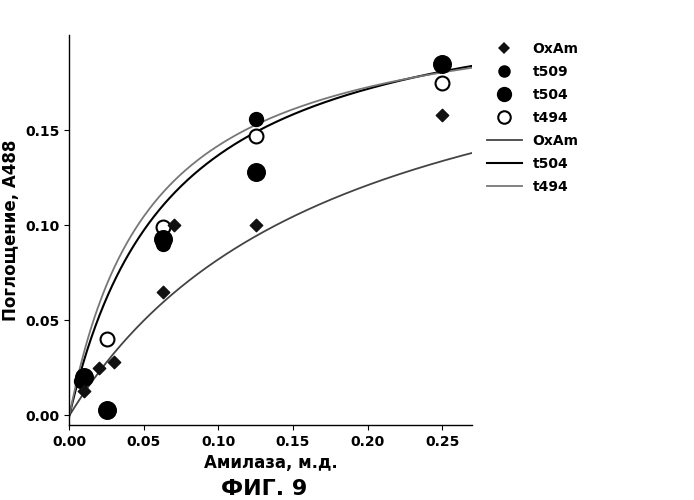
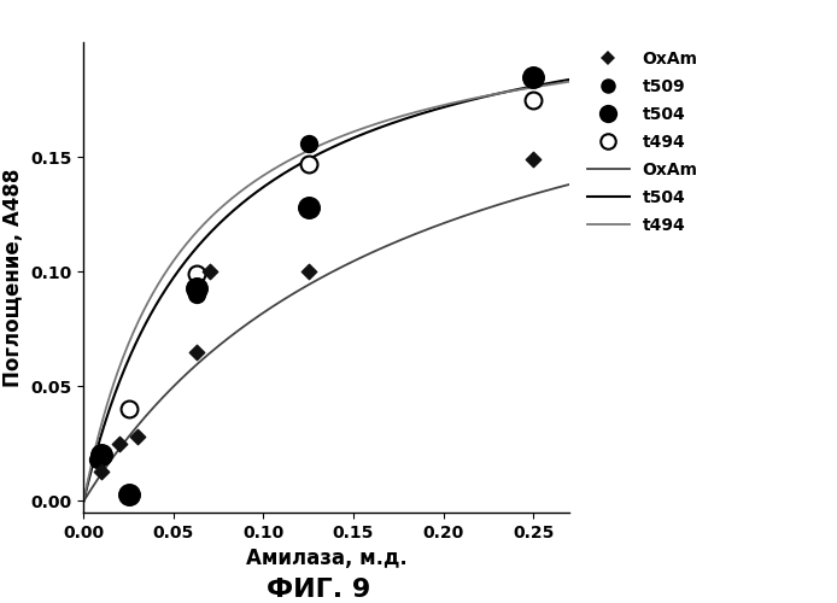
OxAm/0.25: 0.158 -> 0.149
